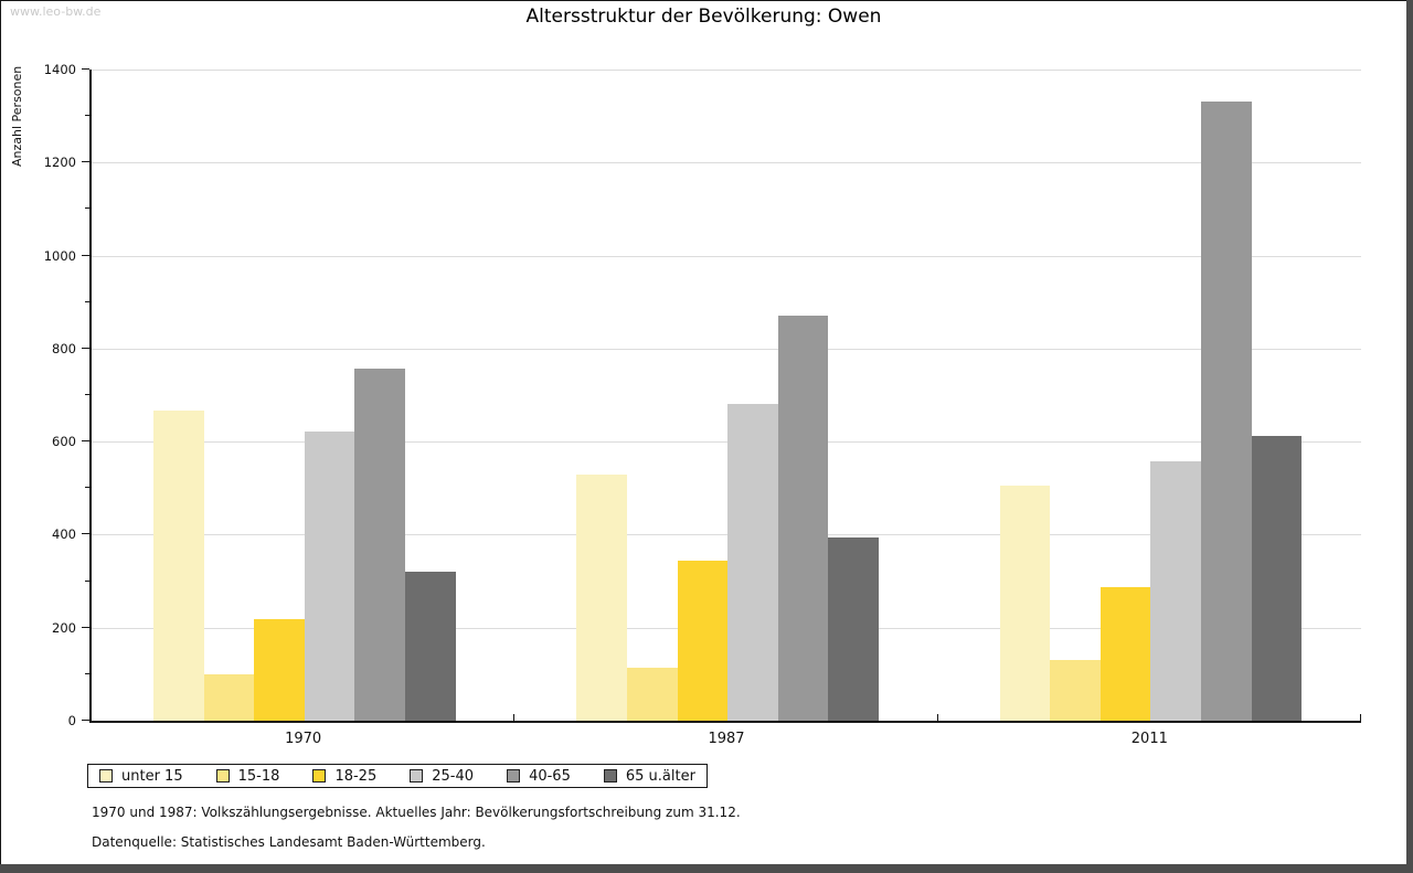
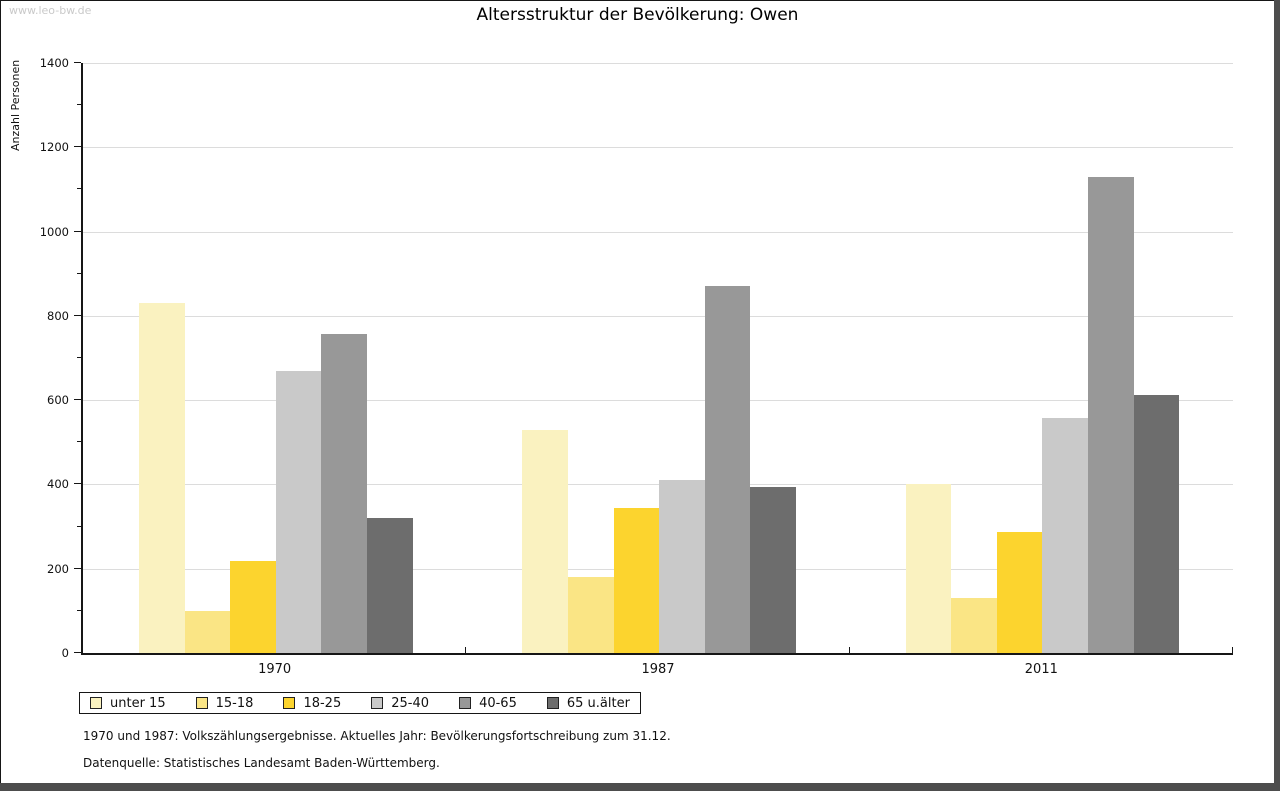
unter 15/1970: 670 -> 830
25-40/1970: 620 -> 670
15-18/1987: 110 -> 180
25-40/1987: 680 -> 410
unter 15/2011: 500 -> 400
40-65/2011: 1330 -> 1130
